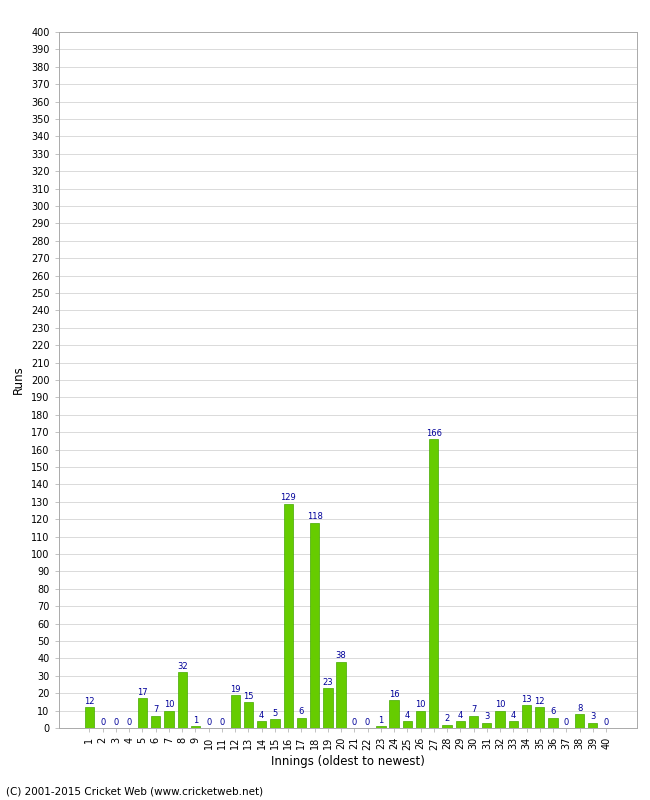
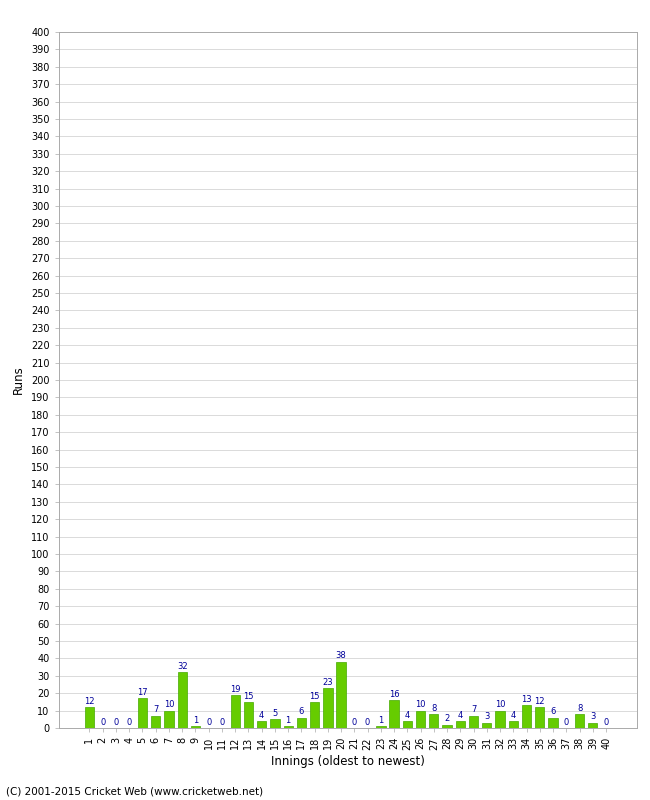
16: 129 -> 1
18: 118 -> 15
27: 166 -> 8
